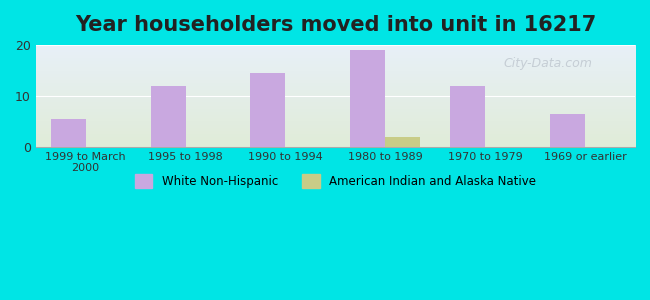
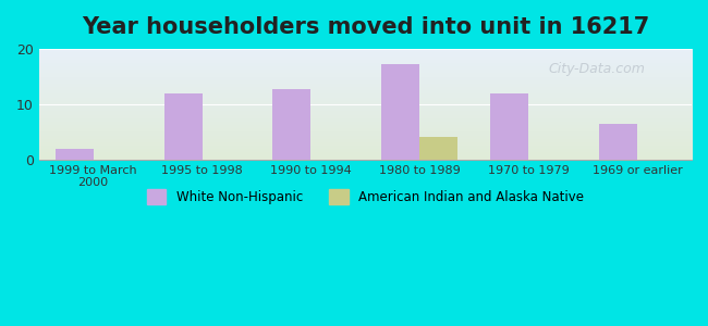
White Non-Hispanic/1999 to March 2000: 5.5 -> 2.0
White Non-Hispanic/1990 to 1994: 14.5 -> 12.8
White Non-Hispanic/1980 to 1989: 19.0 -> 17.2
American Indian and Alaska Native/1980 to 1989: 2 -> 4
